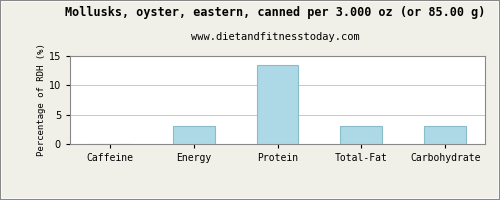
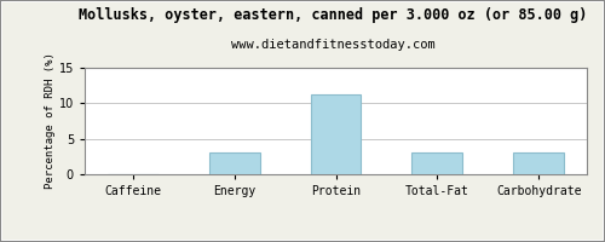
Protein: 13.4 -> 11.2
